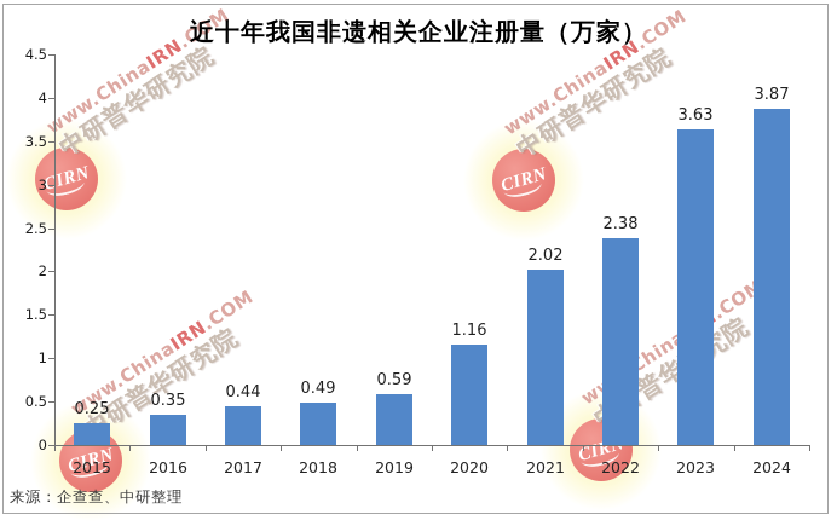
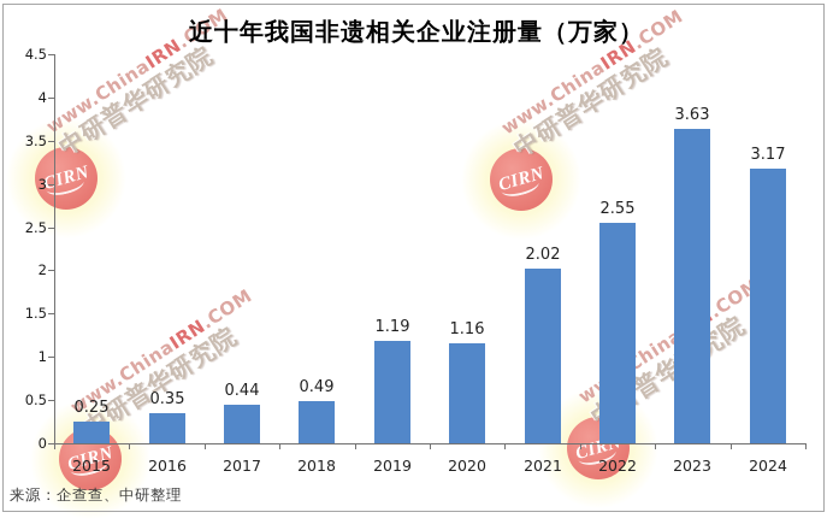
2019: 0.59 -> 1.19
2022: 2.38 -> 2.55
2024: 3.87 -> 3.17
